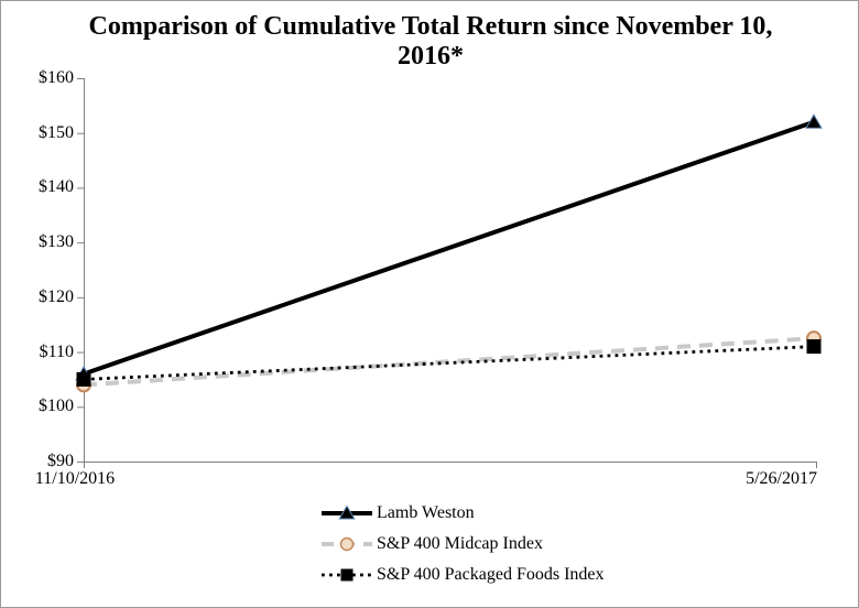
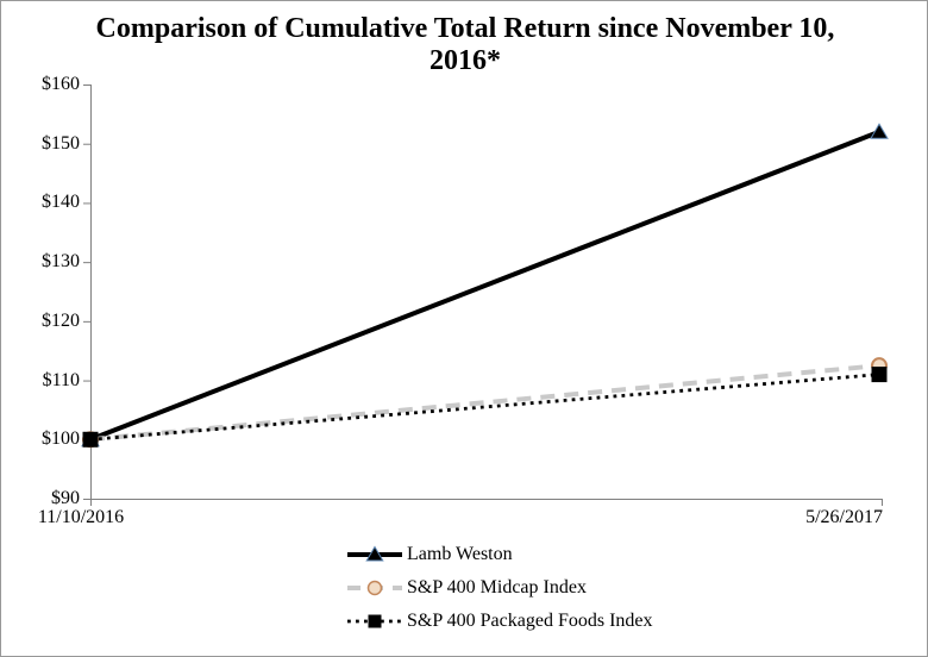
Lamb Weston/11/10/2016: $106 -> $100
S&P 400 Midcap Index/11/10/2016: $104 -> $100
S&P 400 Packaged Foods Index/11/10/2016: $105 -> $100
